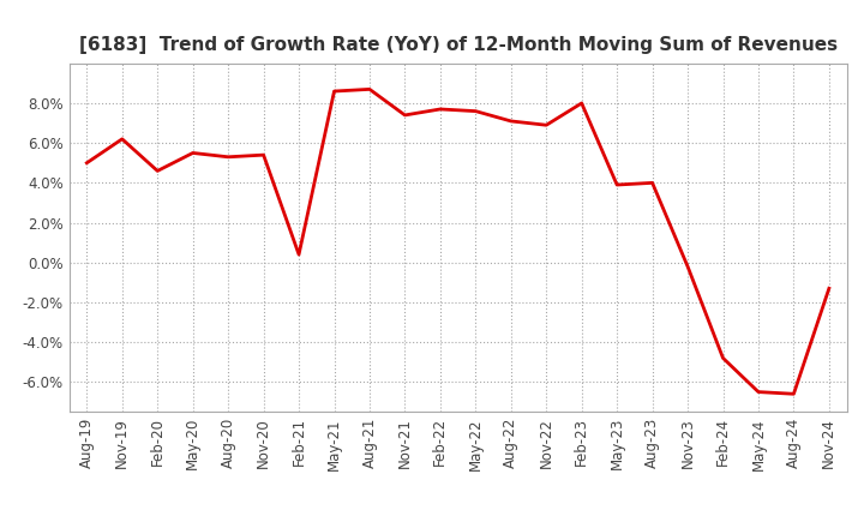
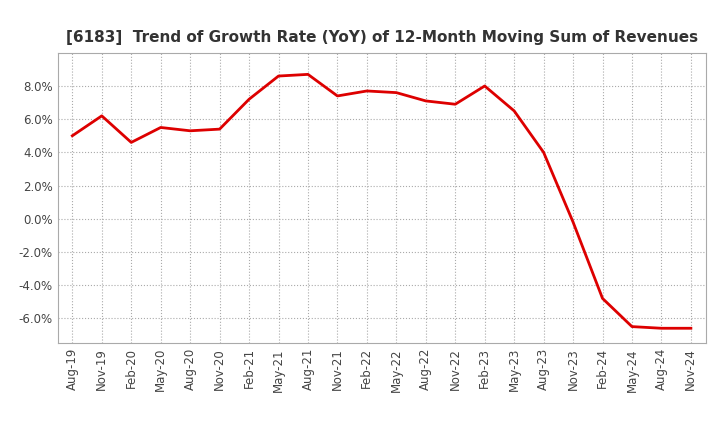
Feb-21: 0.4% -> 7.2%
May-23: 3.9% -> 6.5%
Nov-24: -1.3% -> -6.6%
